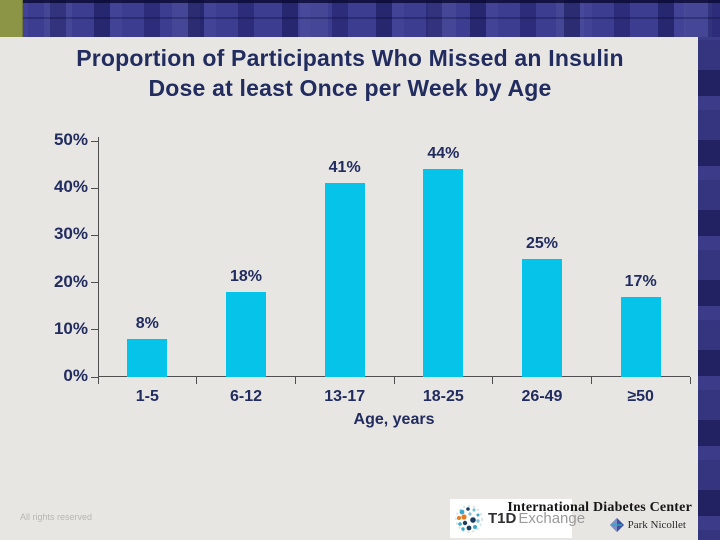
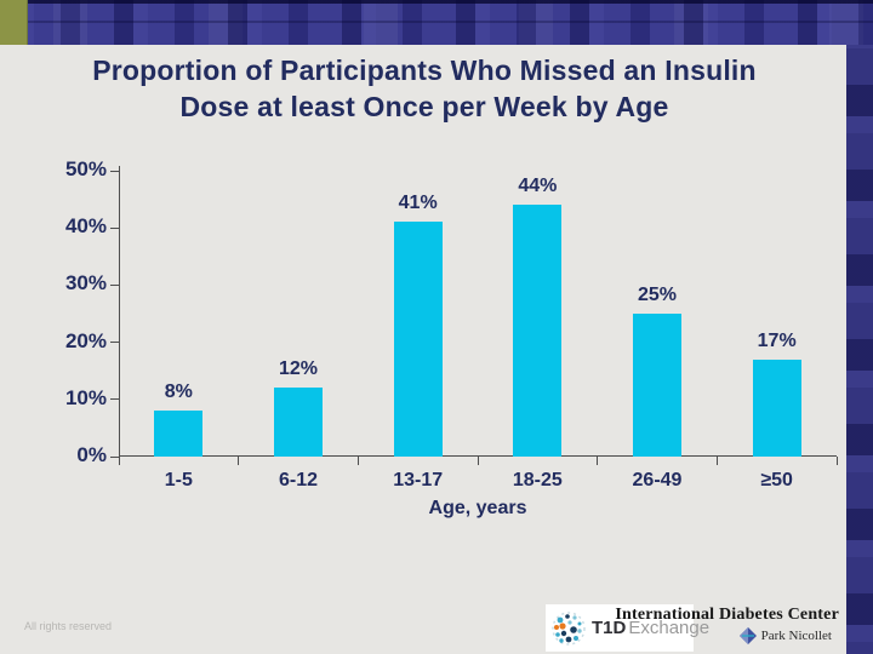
6-12: 18% -> 12%
